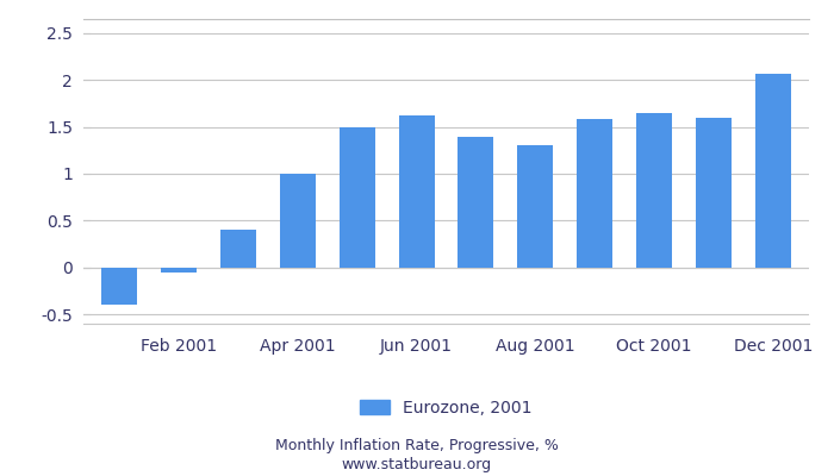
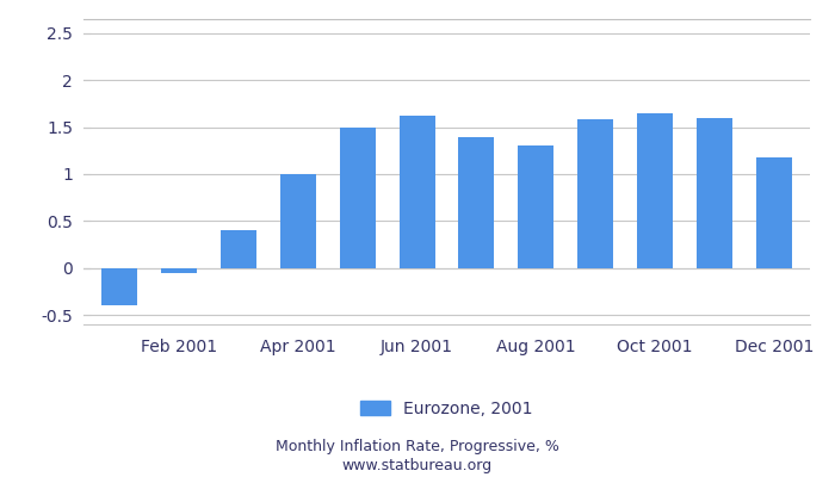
Dec 2001: 2.07 -> 1.18
